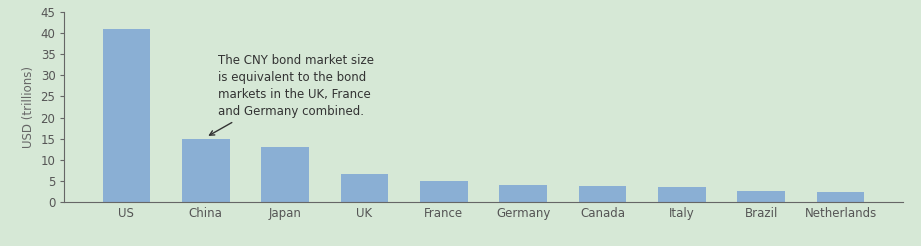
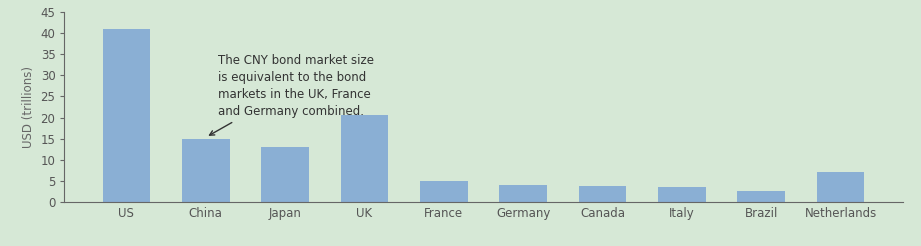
UK: 6.5 -> 20.5
Netherlands: 2.3 -> 7.0
